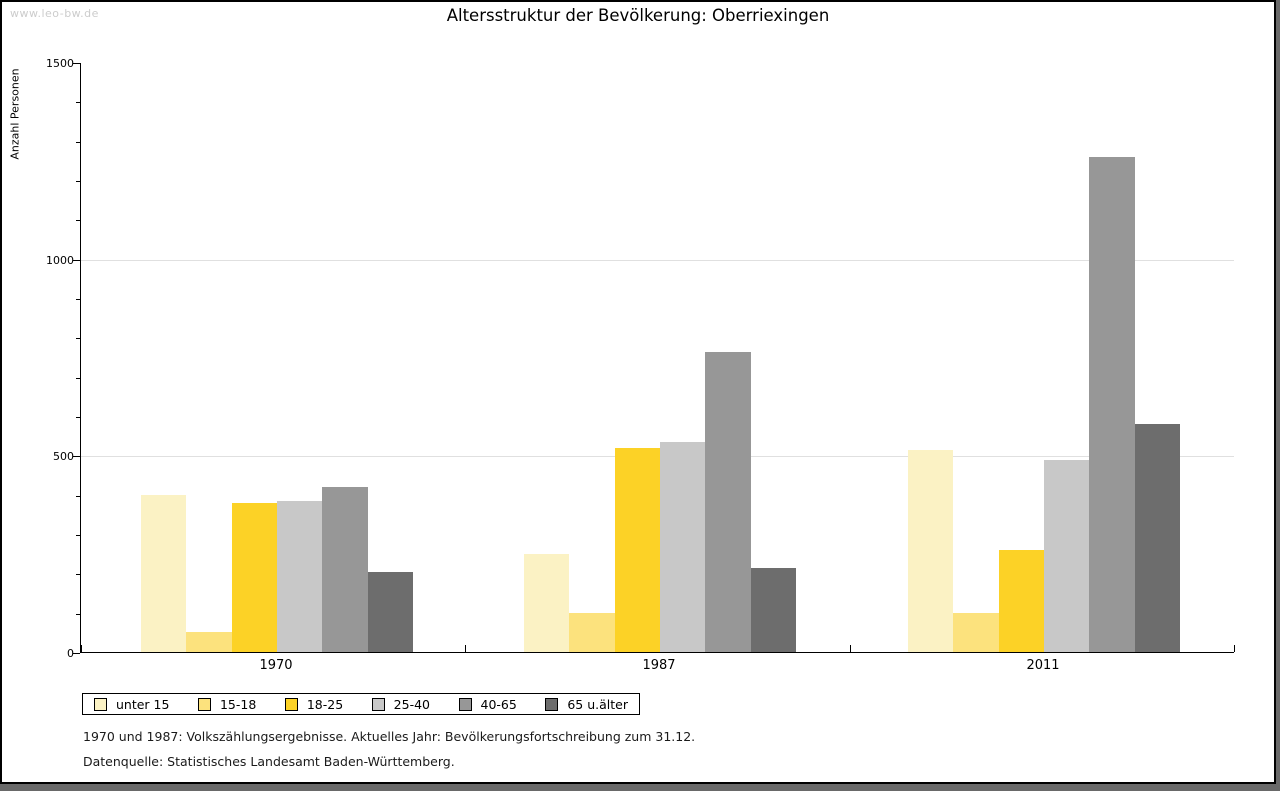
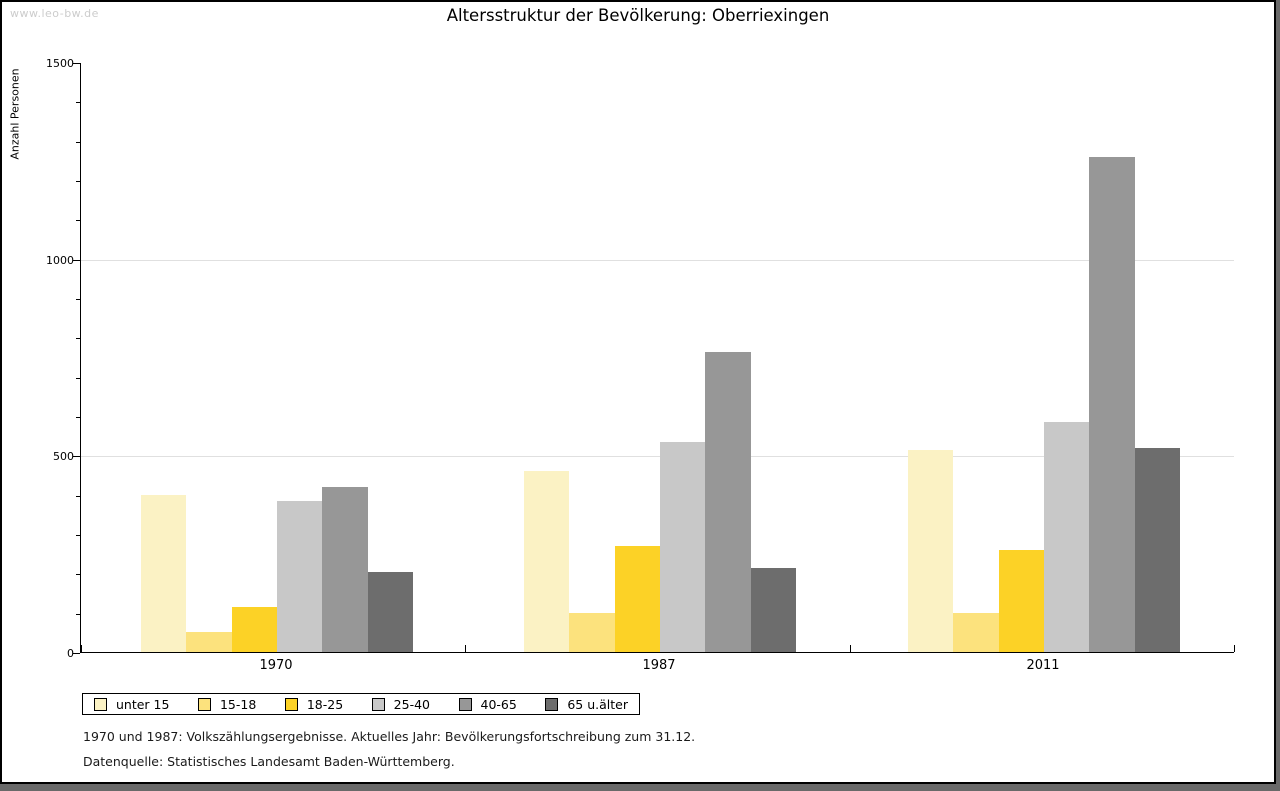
18-25/1970: 380 -> 120
unter 15/1987: 250 -> 460
18-25/1987: 520 -> 270
25-40/2011: 490 -> 580
65 u.älter/2011: 580 -> 520
